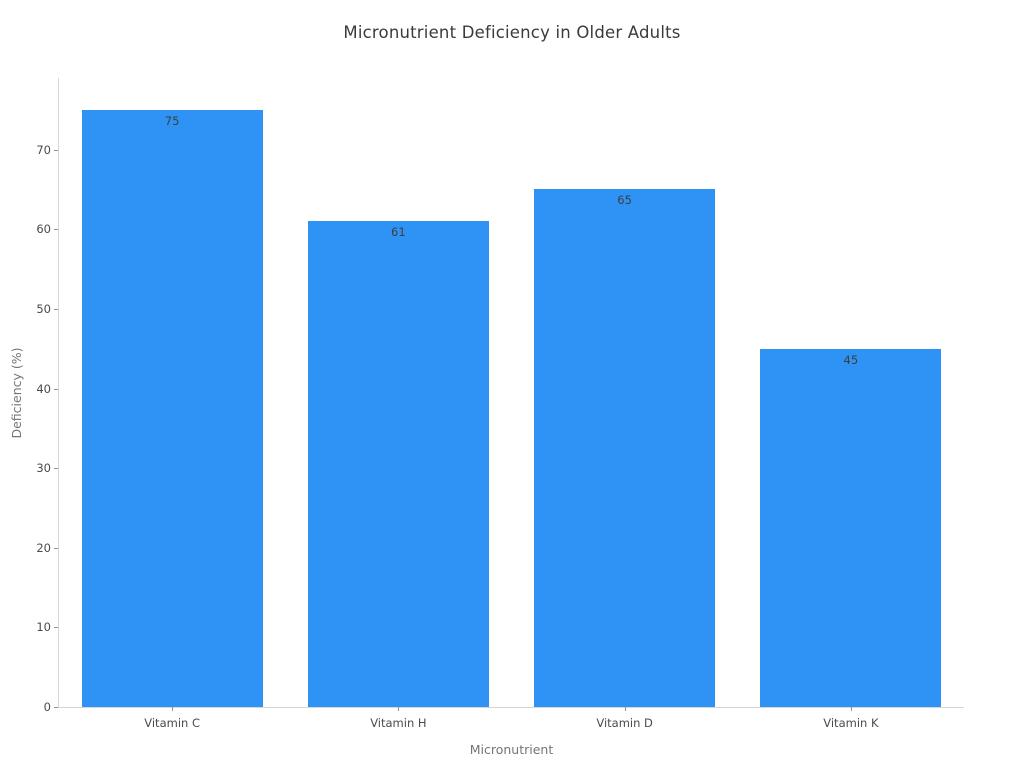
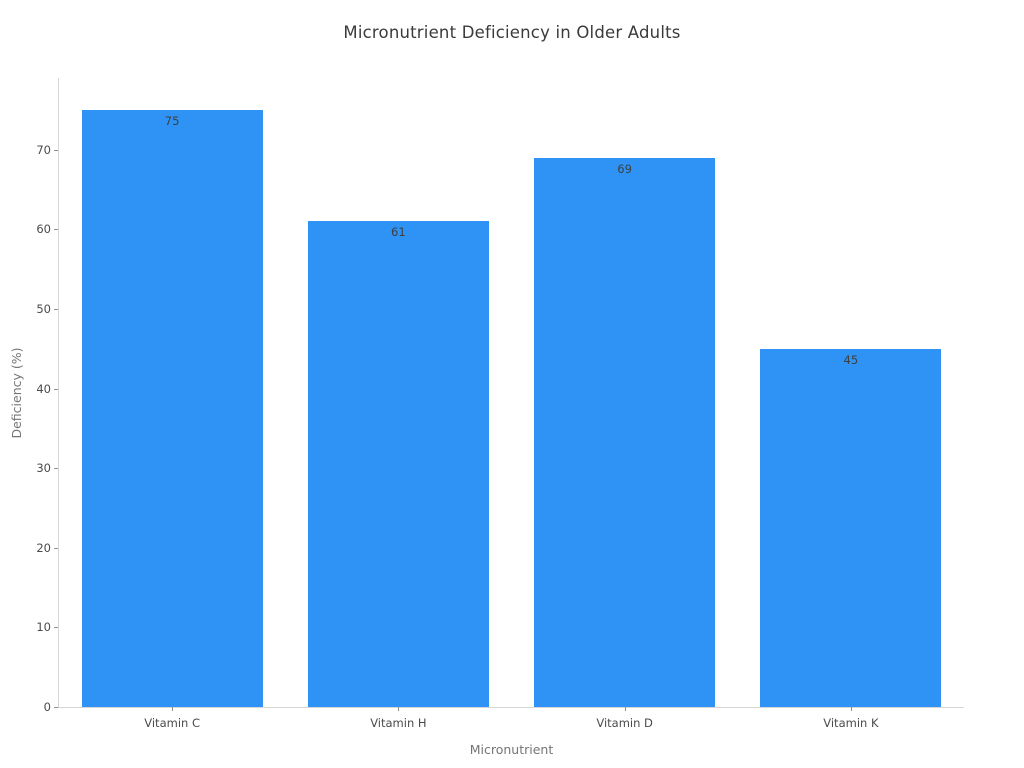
Vitamin D: 65 -> 69
